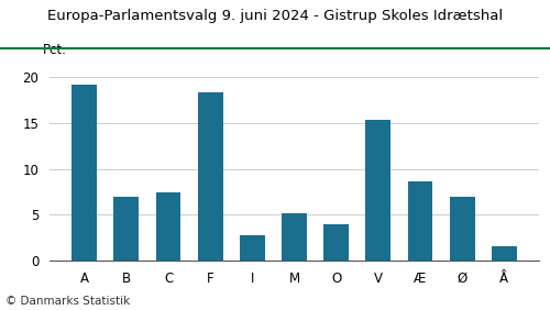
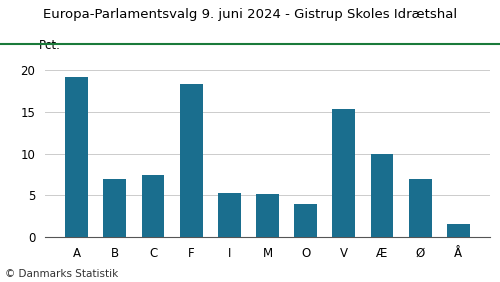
I: 2.8 -> 5.3
Æ: 8.6 -> 9.9
